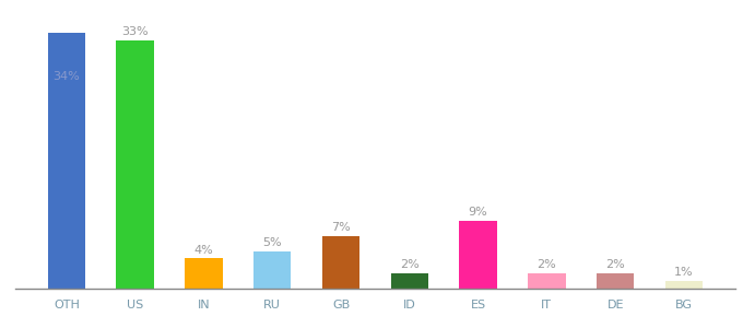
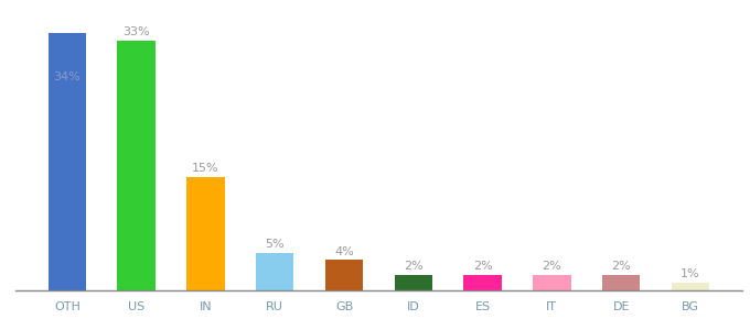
IN: 4% -> 15%
GB: 7% -> 4%
ES: 9% -> 2%
